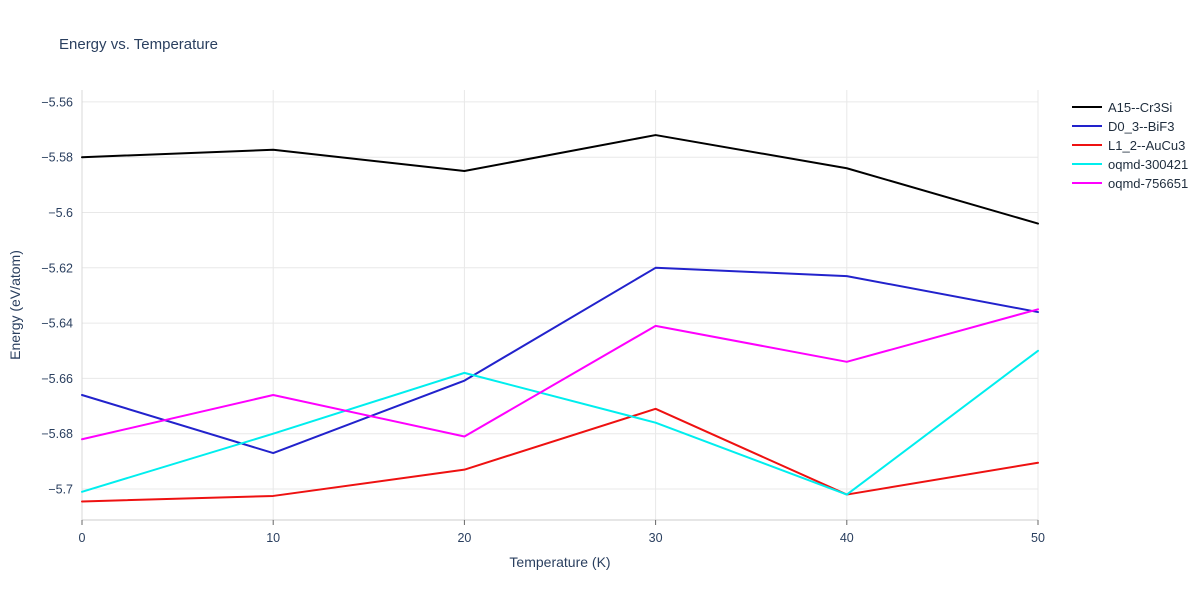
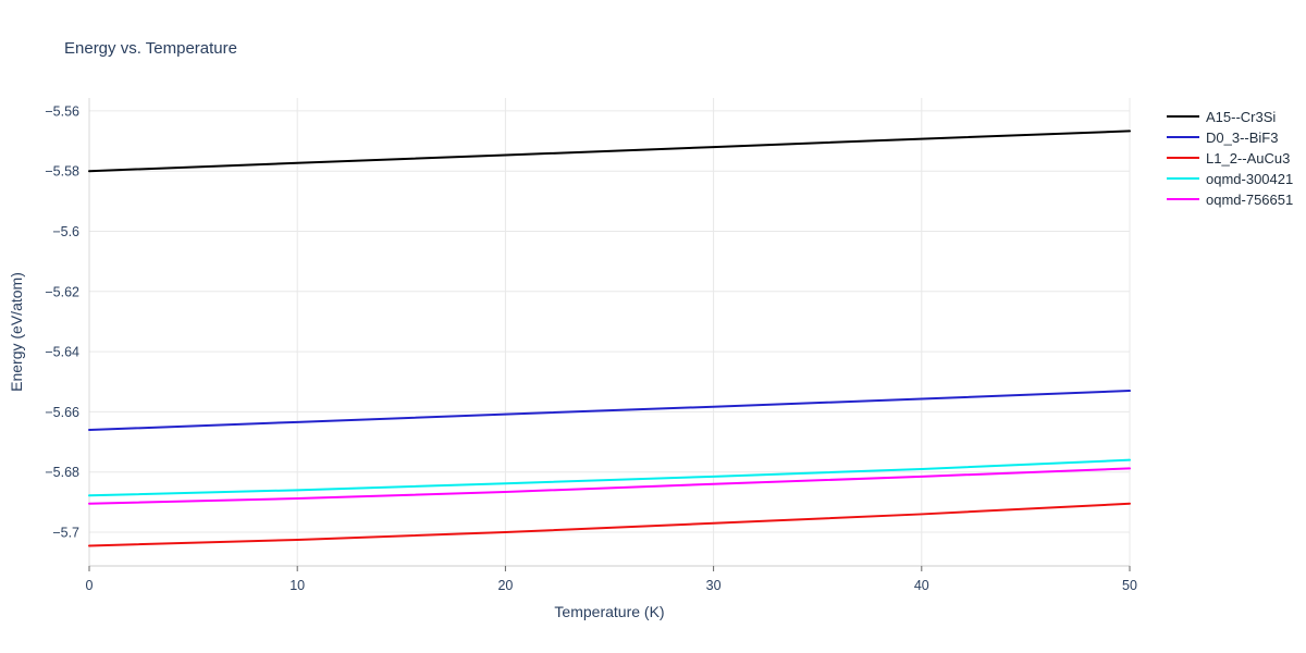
oqmd-300421/0: -5.701 -> -5.688
oqmd-756651/0: -5.682 -> -5.691
D0_3--BiF3/10: -5.687 -> -5.663
oqmd-300421/10: -5.680 -> -5.686
oqmd-756651/10: -5.666 -> -5.689
A15--Cr3Si/20: -5.585 -> -5.575
L1_2--AuCu3/20: -5.693 -> -5.700
oqmd-300421/20: -5.658 -> -5.684
oqmd-756651/20: -5.681 -> -5.687
D0_3--BiF3/30: -5.620 -> -5.658
L1_2--AuCu3/30: -5.671 -> -5.697
oqmd-300421/30: -5.676 -> -5.681
oqmd-756651/30: -5.641 -> -5.684
A15--Cr3Si/40: -5.584 -> -5.569
D0_3--BiF3/40: -5.623 -> -5.656
L1_2--AuCu3/40: -5.702 -> -5.694
oqmd-300421/40: -5.702 -> -5.679
oqmd-756651/40: -5.654 -> -5.681
A15--Cr3Si/50: -5.604 -> -5.567
D0_3--BiF3/50: -5.636 -> -5.653
oqmd-300421/50: -5.650 -> -5.676
oqmd-756651/50: -5.635 -> -5.679
